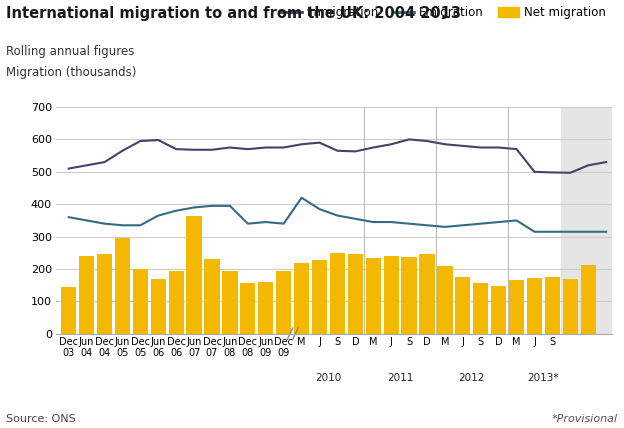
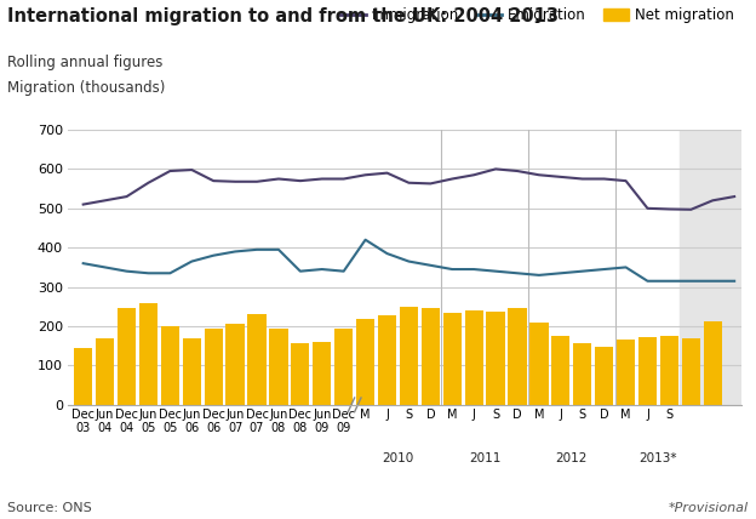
Net migration/Jun 04: 240 -> 170
Net migration/Jun 05: 295 -> 258
Net migration/Jun 07: 365 -> 205
